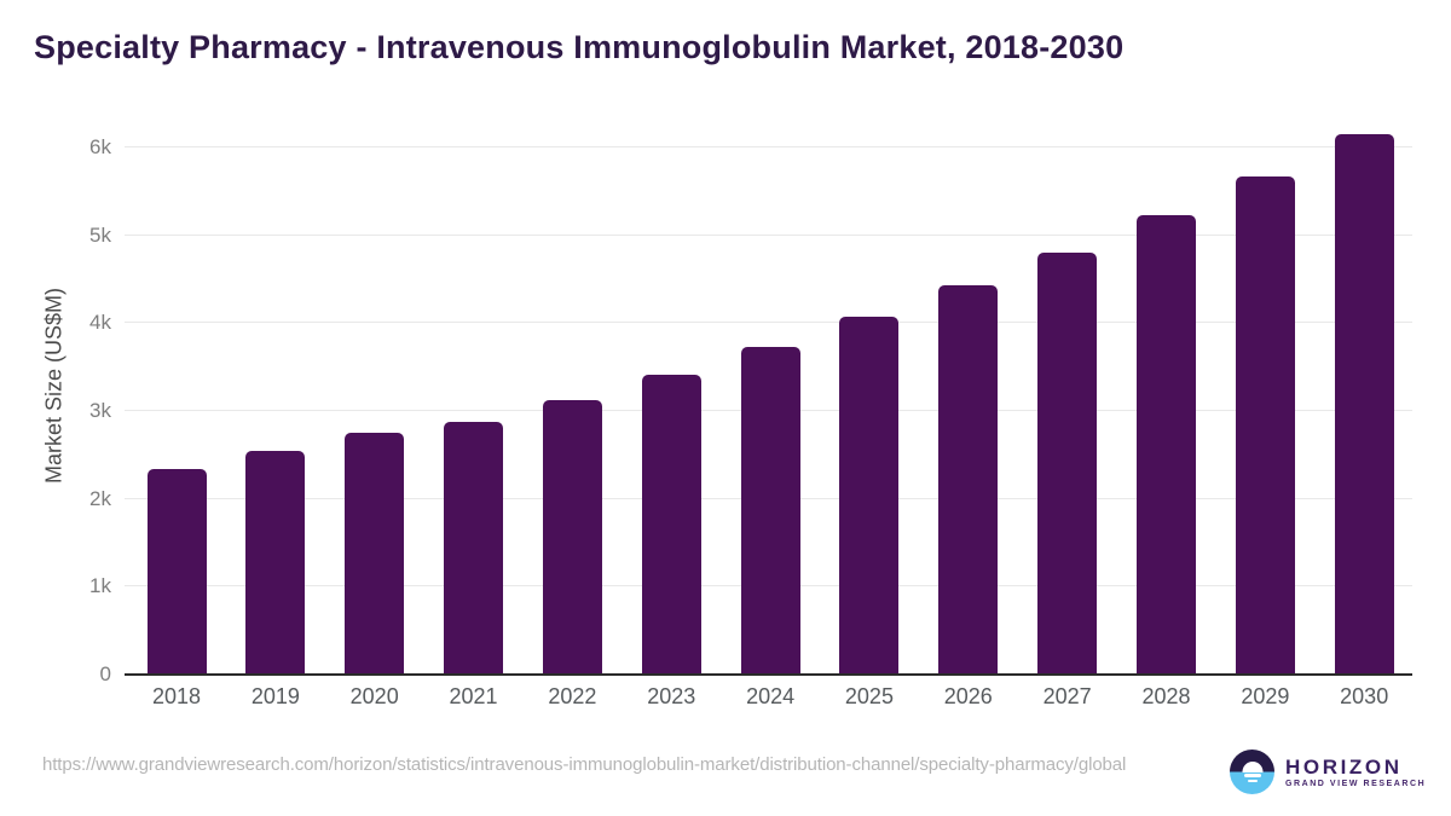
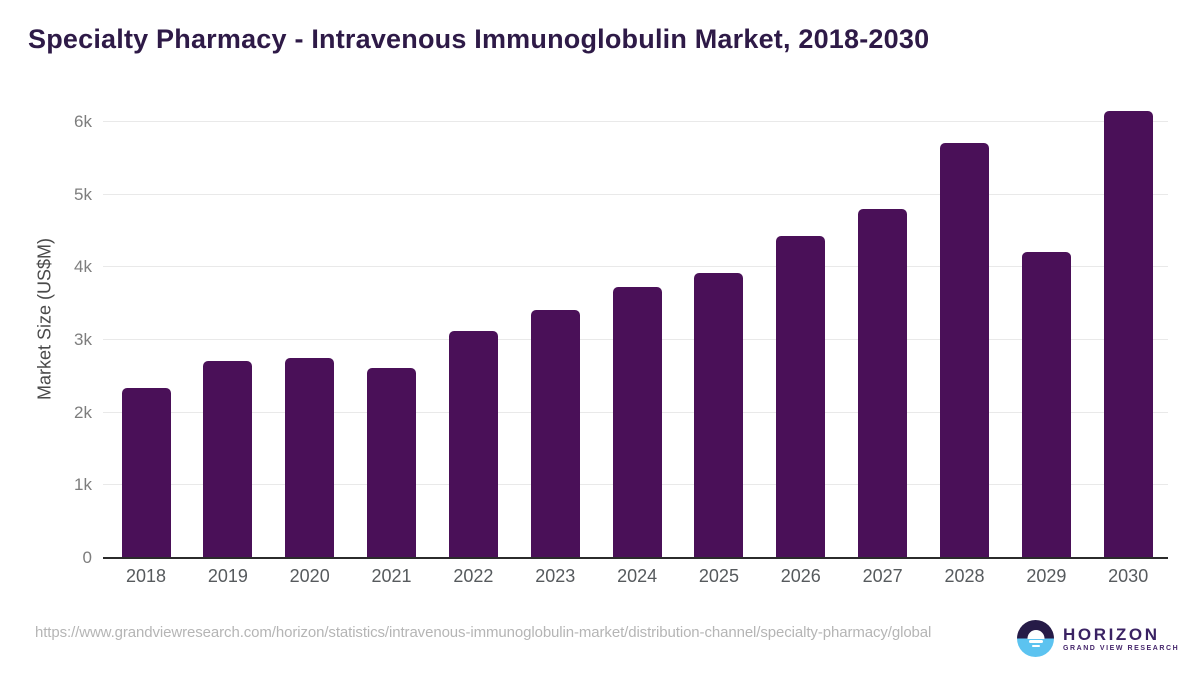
2019: 2.5k -> 2.7k
2021: 2.9k -> 2.6k
2025: 4.1k -> 3.9k
2028: 5.2k -> 5.7k
2029: 5.7k -> 4.2k
